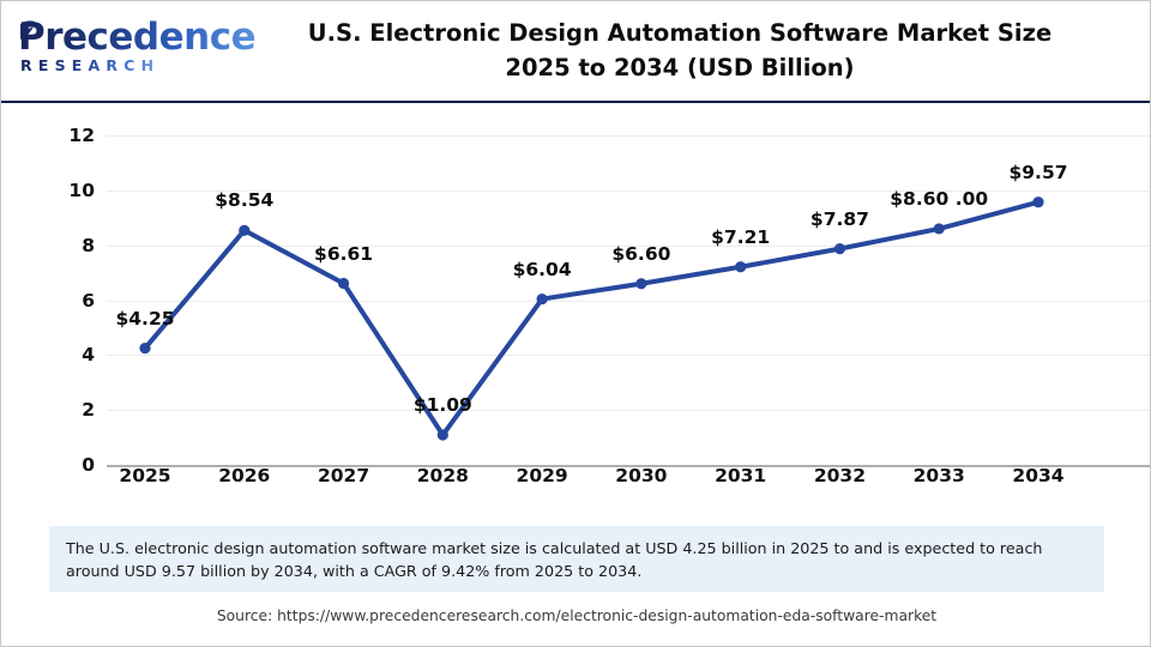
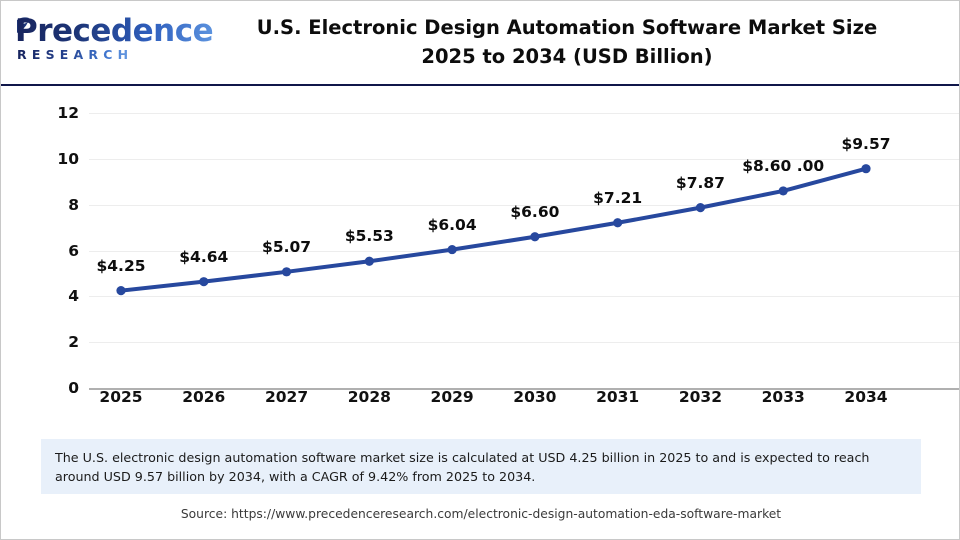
2026: $8.54 -> $4.64
2027: $6.61 -> $5.07
2028: $1.09 -> $5.53
